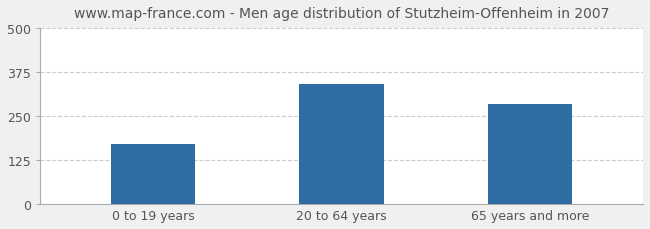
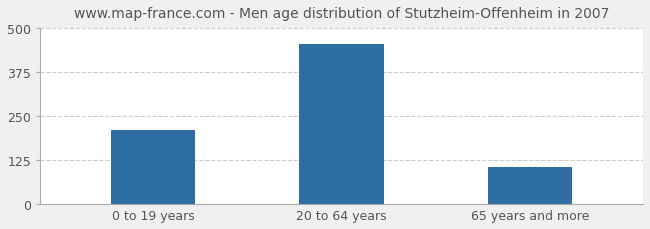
0 to 19 years: 170 -> 210
20 to 64 years: 340 -> 455
65 years and more: 285 -> 105
